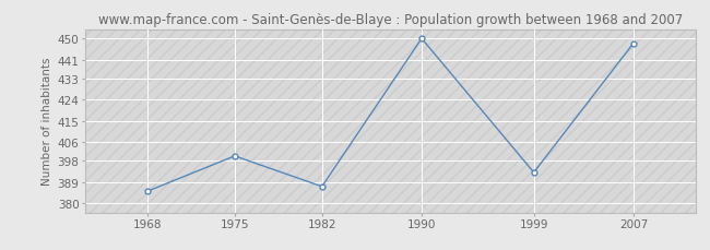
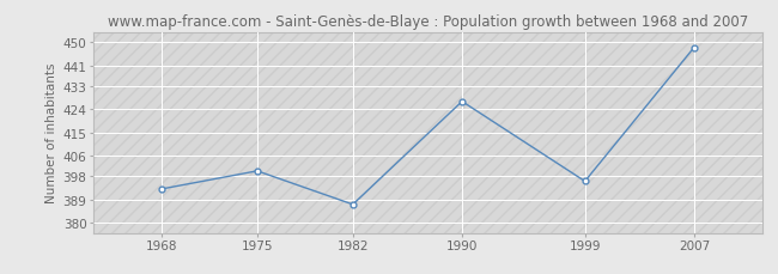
1968: 385 -> 393
1990: 450 -> 427
1999: 393 -> 396
